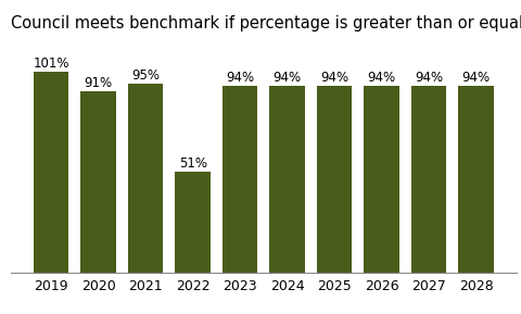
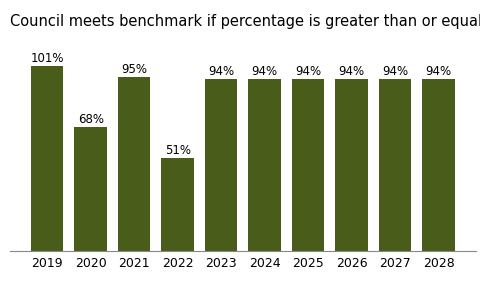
2020: 91% -> 68%
